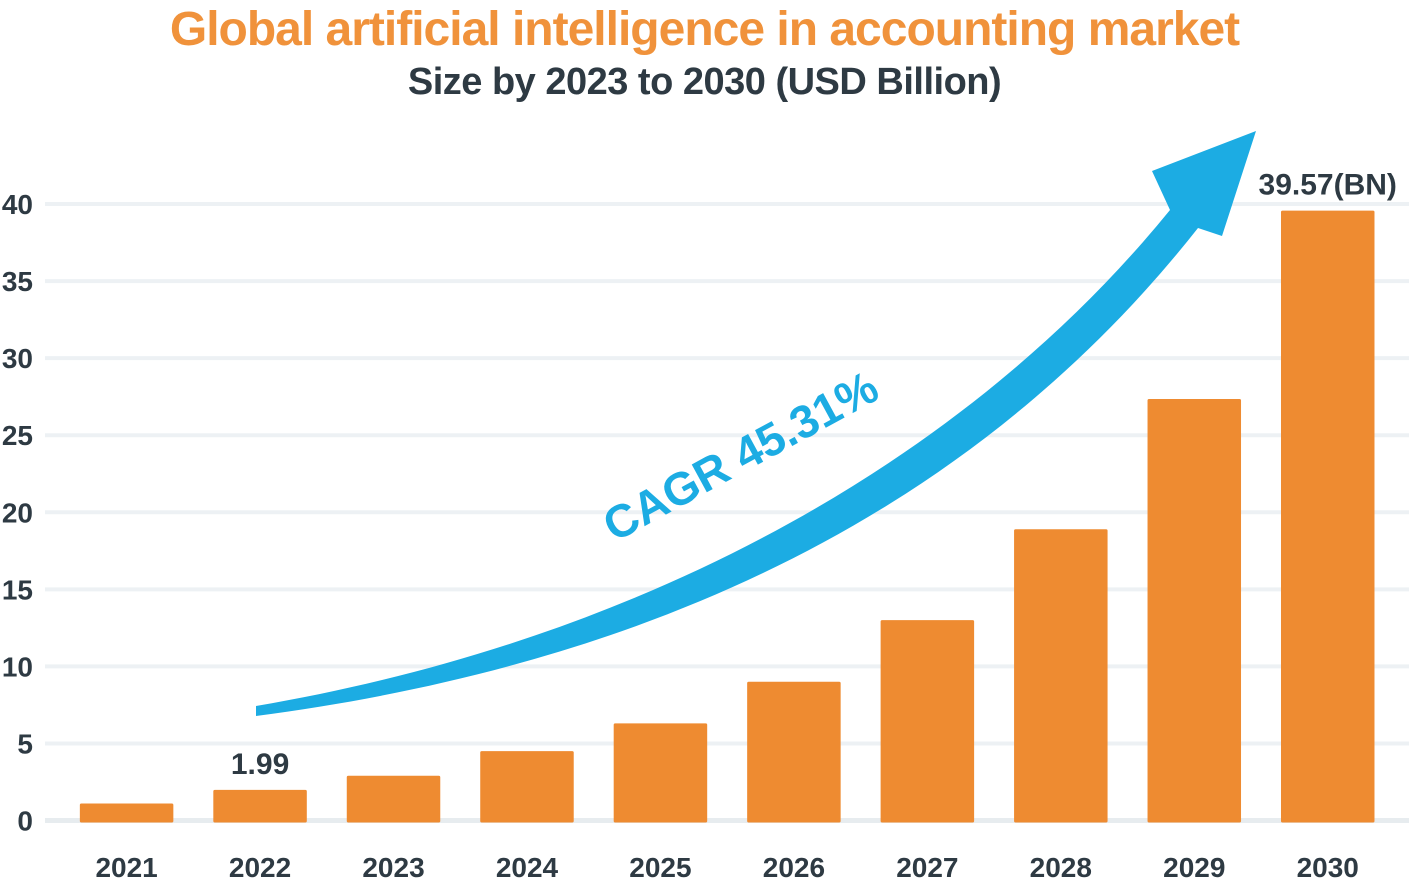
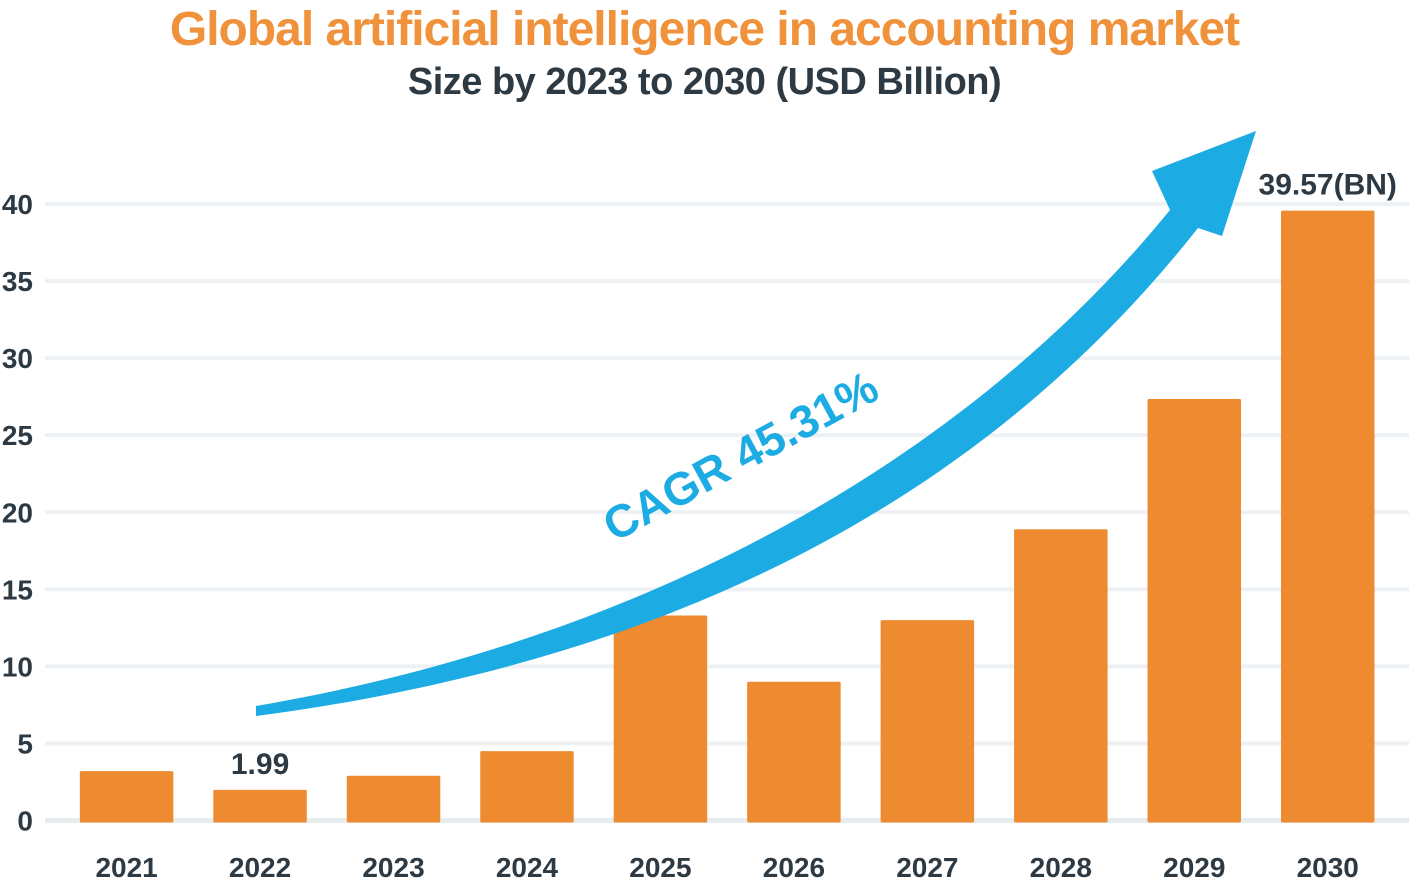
2021: 1.1 -> 3.2
2025: 6.3 -> 13.3
